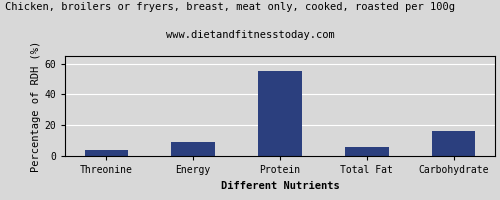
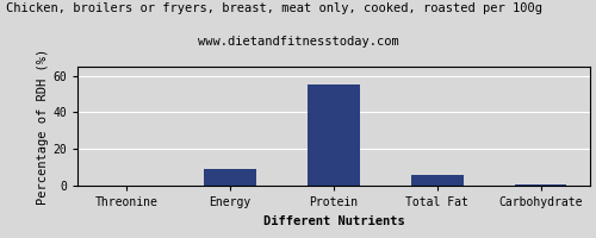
Threonine: 4 -> 0
Carbohydrate: 16 -> 1
